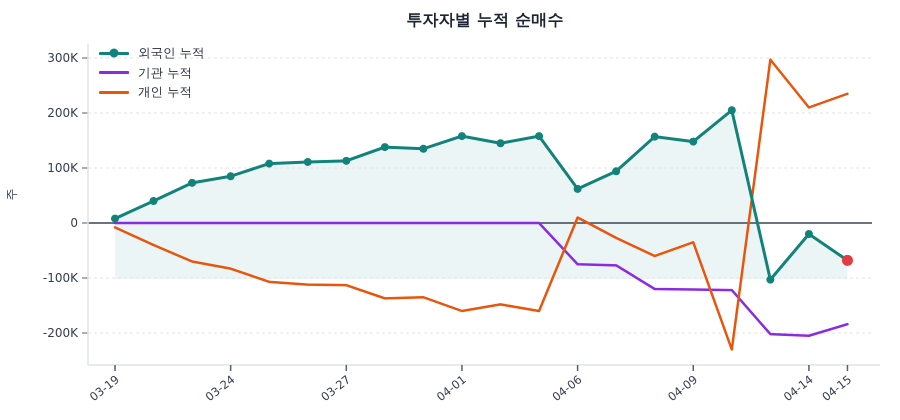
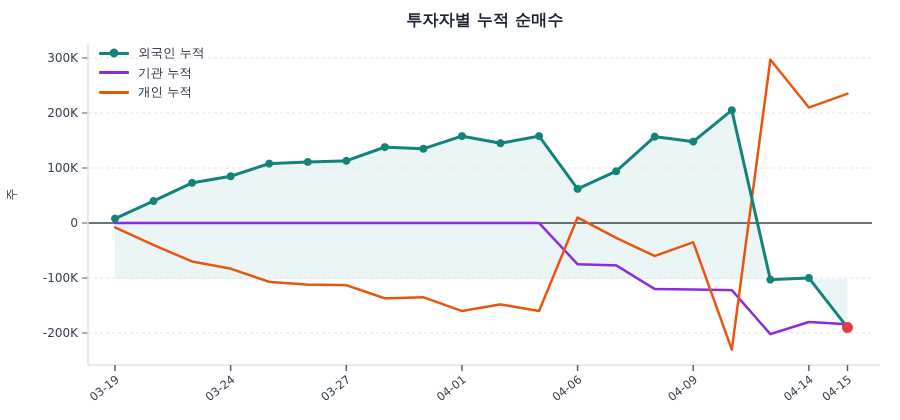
외국인 누적/04-14: -20K -> -100K
기관 누적/04-14: -200K -> -180K
외국인 누적/04-15: -70K -> -190K
